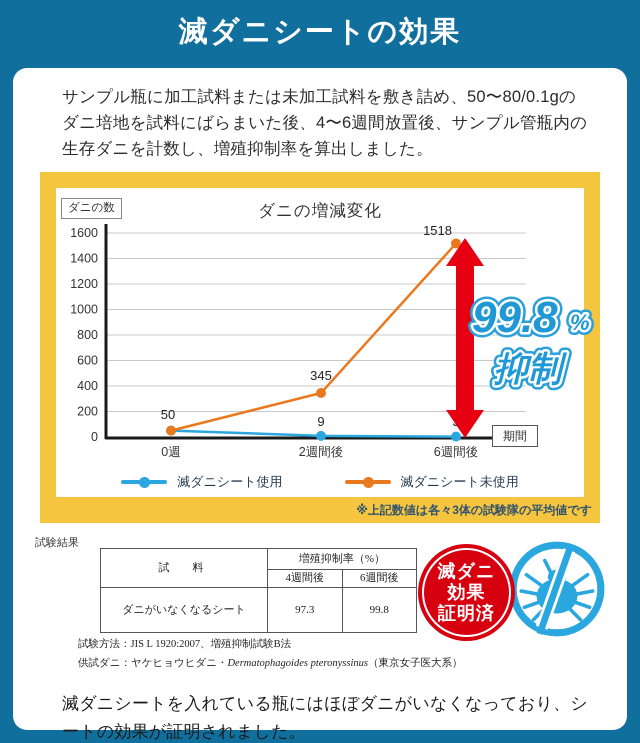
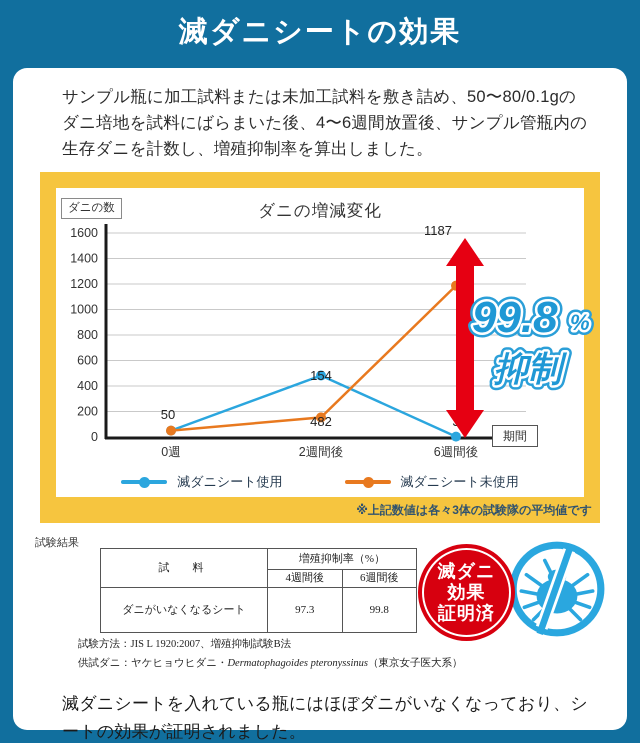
滅ダニシート使用/2週間後: 9 -> 482
滅ダニシート未使用/2週間後: 345 -> 154
滅ダニシート未使用/6週間後: 1518 -> 1187
